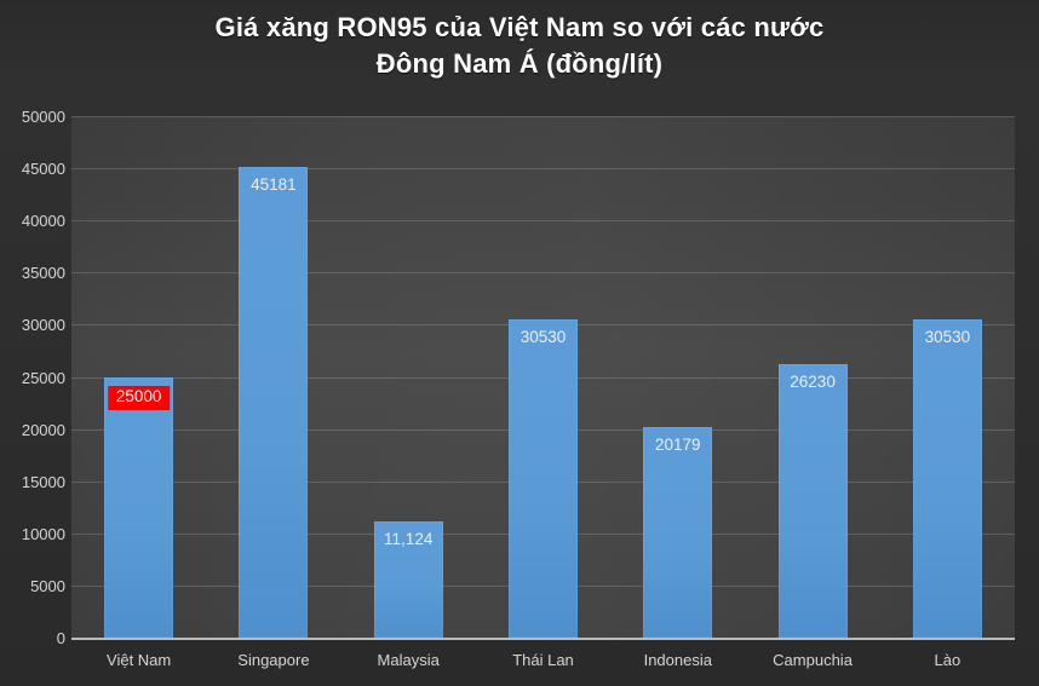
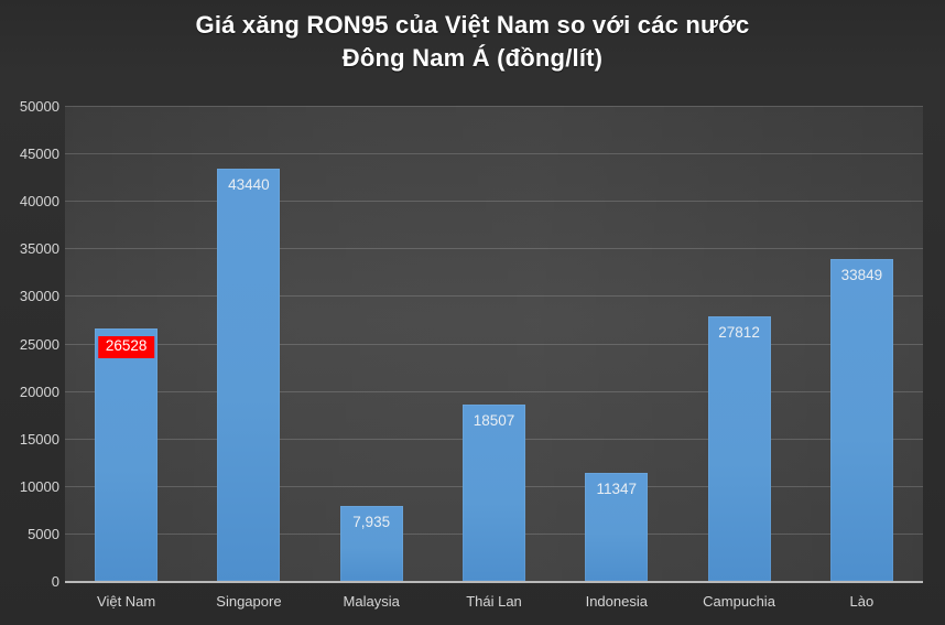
Việt Nam: 25000 -> 26528
Singapore: 45181 -> 43440
Malaysia: 11,124 -> 7,935
Thái Lan: 30530 -> 18507
Indonesia: 20179 -> 11347
Campuchia: 26230 -> 27812
Lào: 30530 -> 33849
